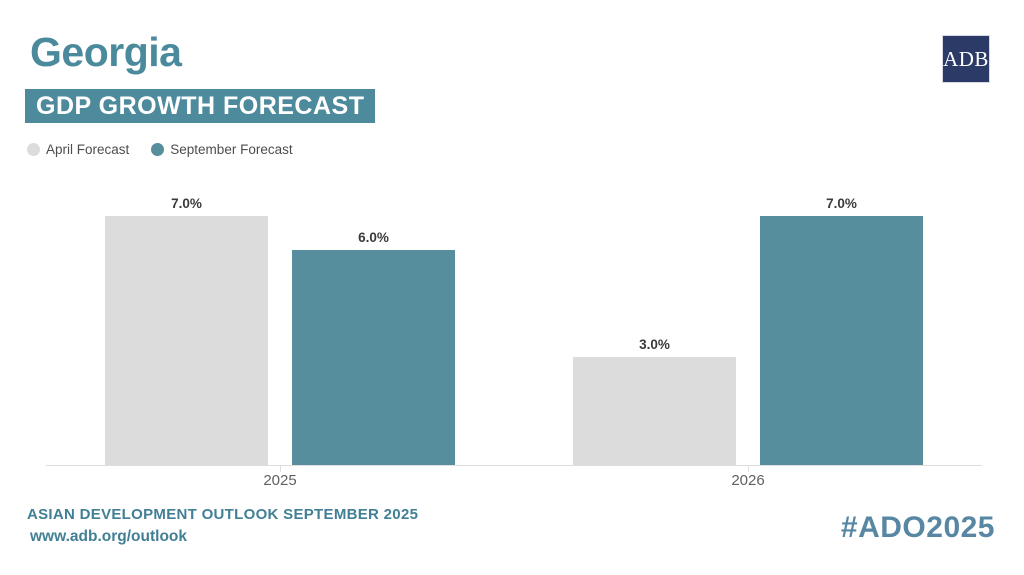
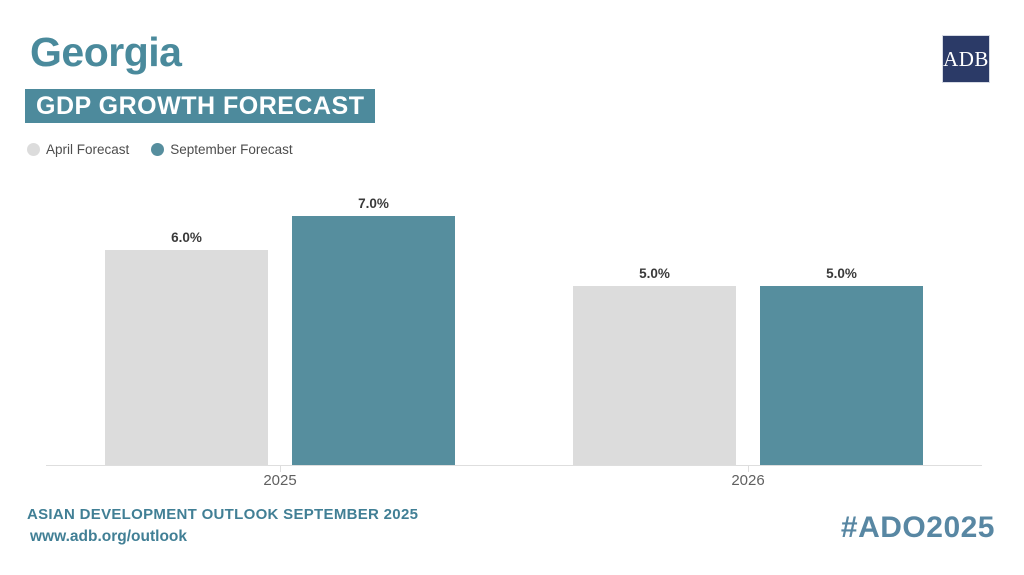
April Forecast/2025: 7.0% -> 6.0%
September Forecast/2025: 6.0% -> 7.0%
April Forecast/2026: 3.0% -> 5.0%
September Forecast/2026: 7.0% -> 5.0%
